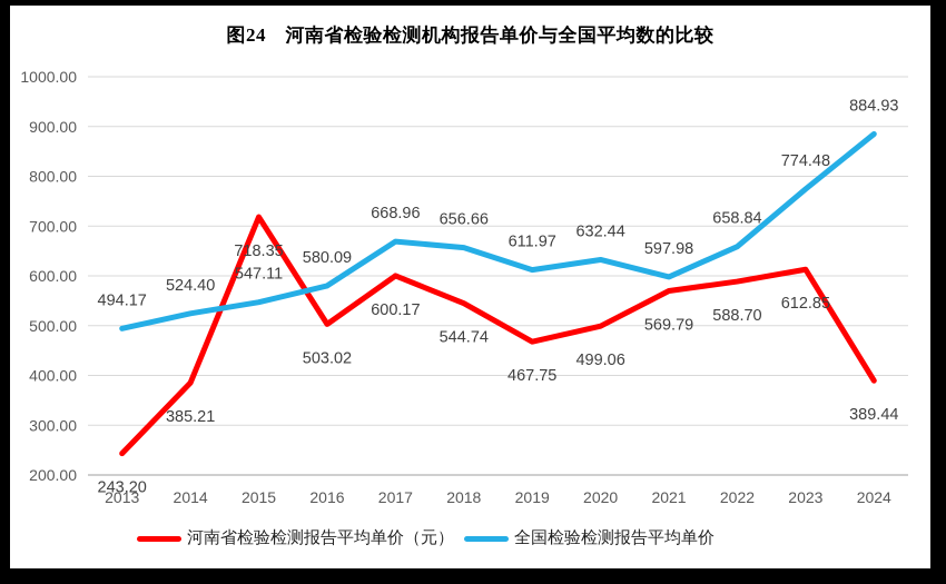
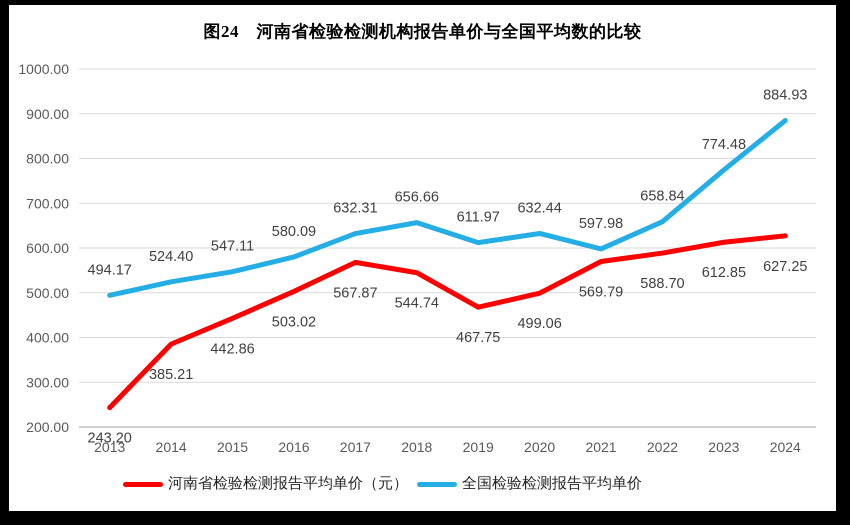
河南省检验检测报告平均单价（元）/2015: 718.35 -> 442.86
河南省检验检测报告平均单价（元）/2017: 600.17 -> 567.87
全国检验检测报告平均单价/2017: 668.96 -> 632.31
河南省检验检测报告平均单价（元）/2024: 389.44 -> 627.25
